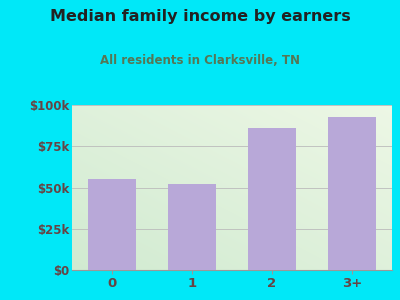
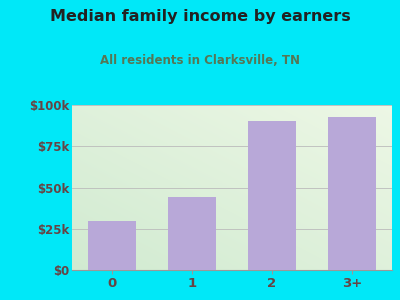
0: $55k -> $30k
1: $52k -> $44k
2: $86k -> $90k
